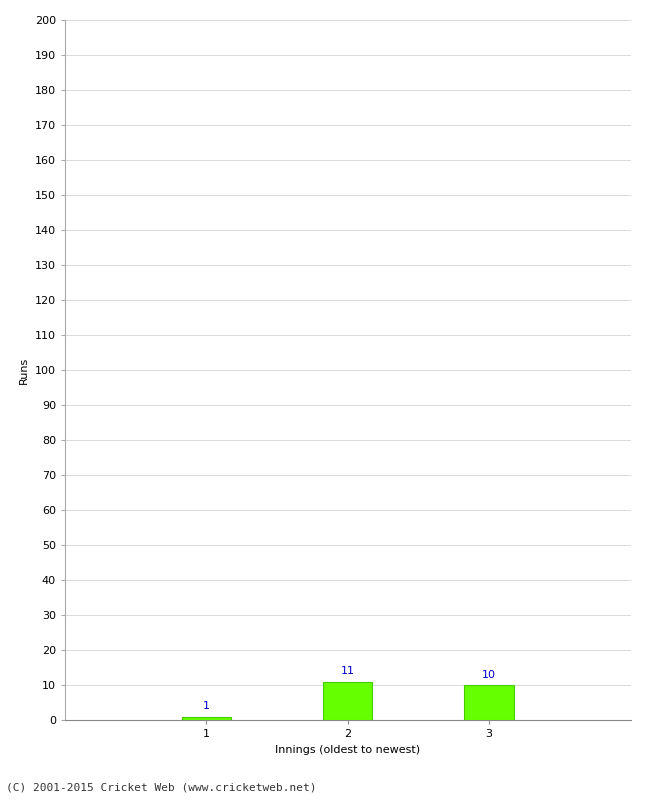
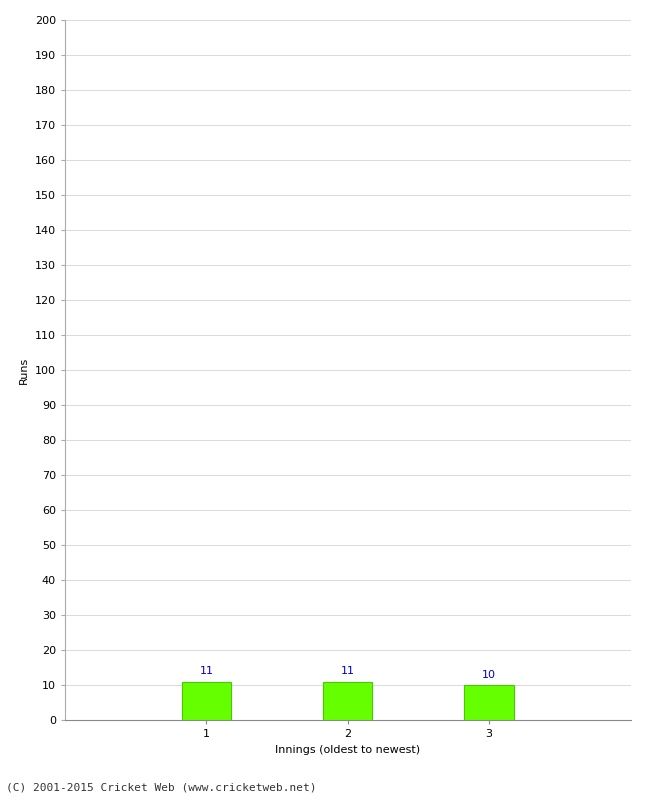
1: 1 -> 11
